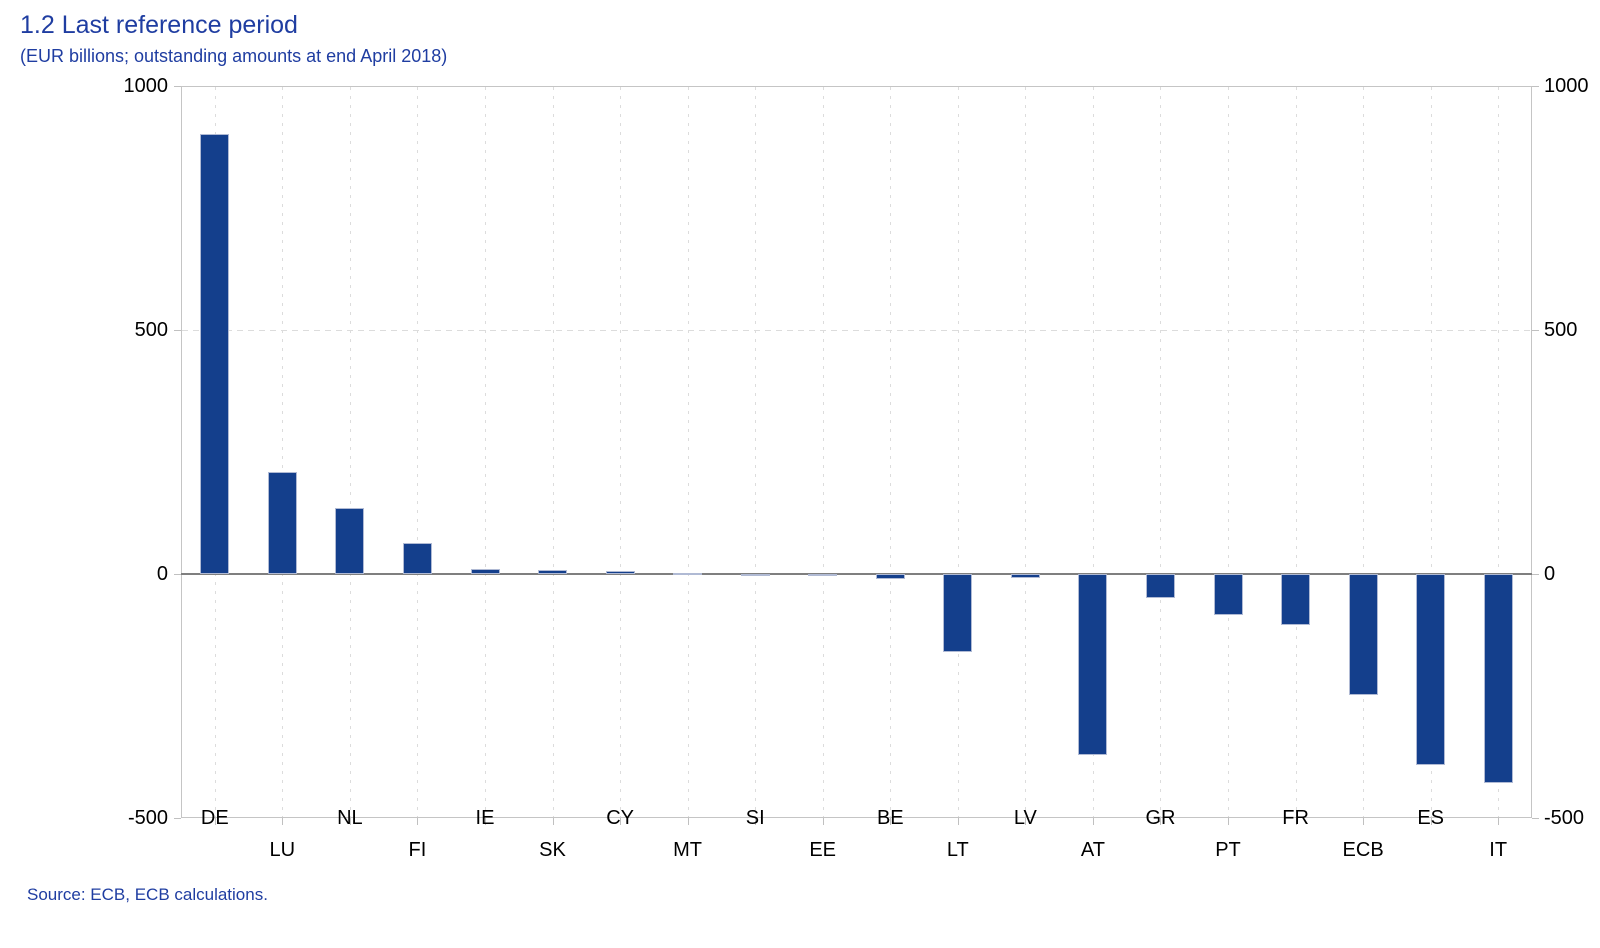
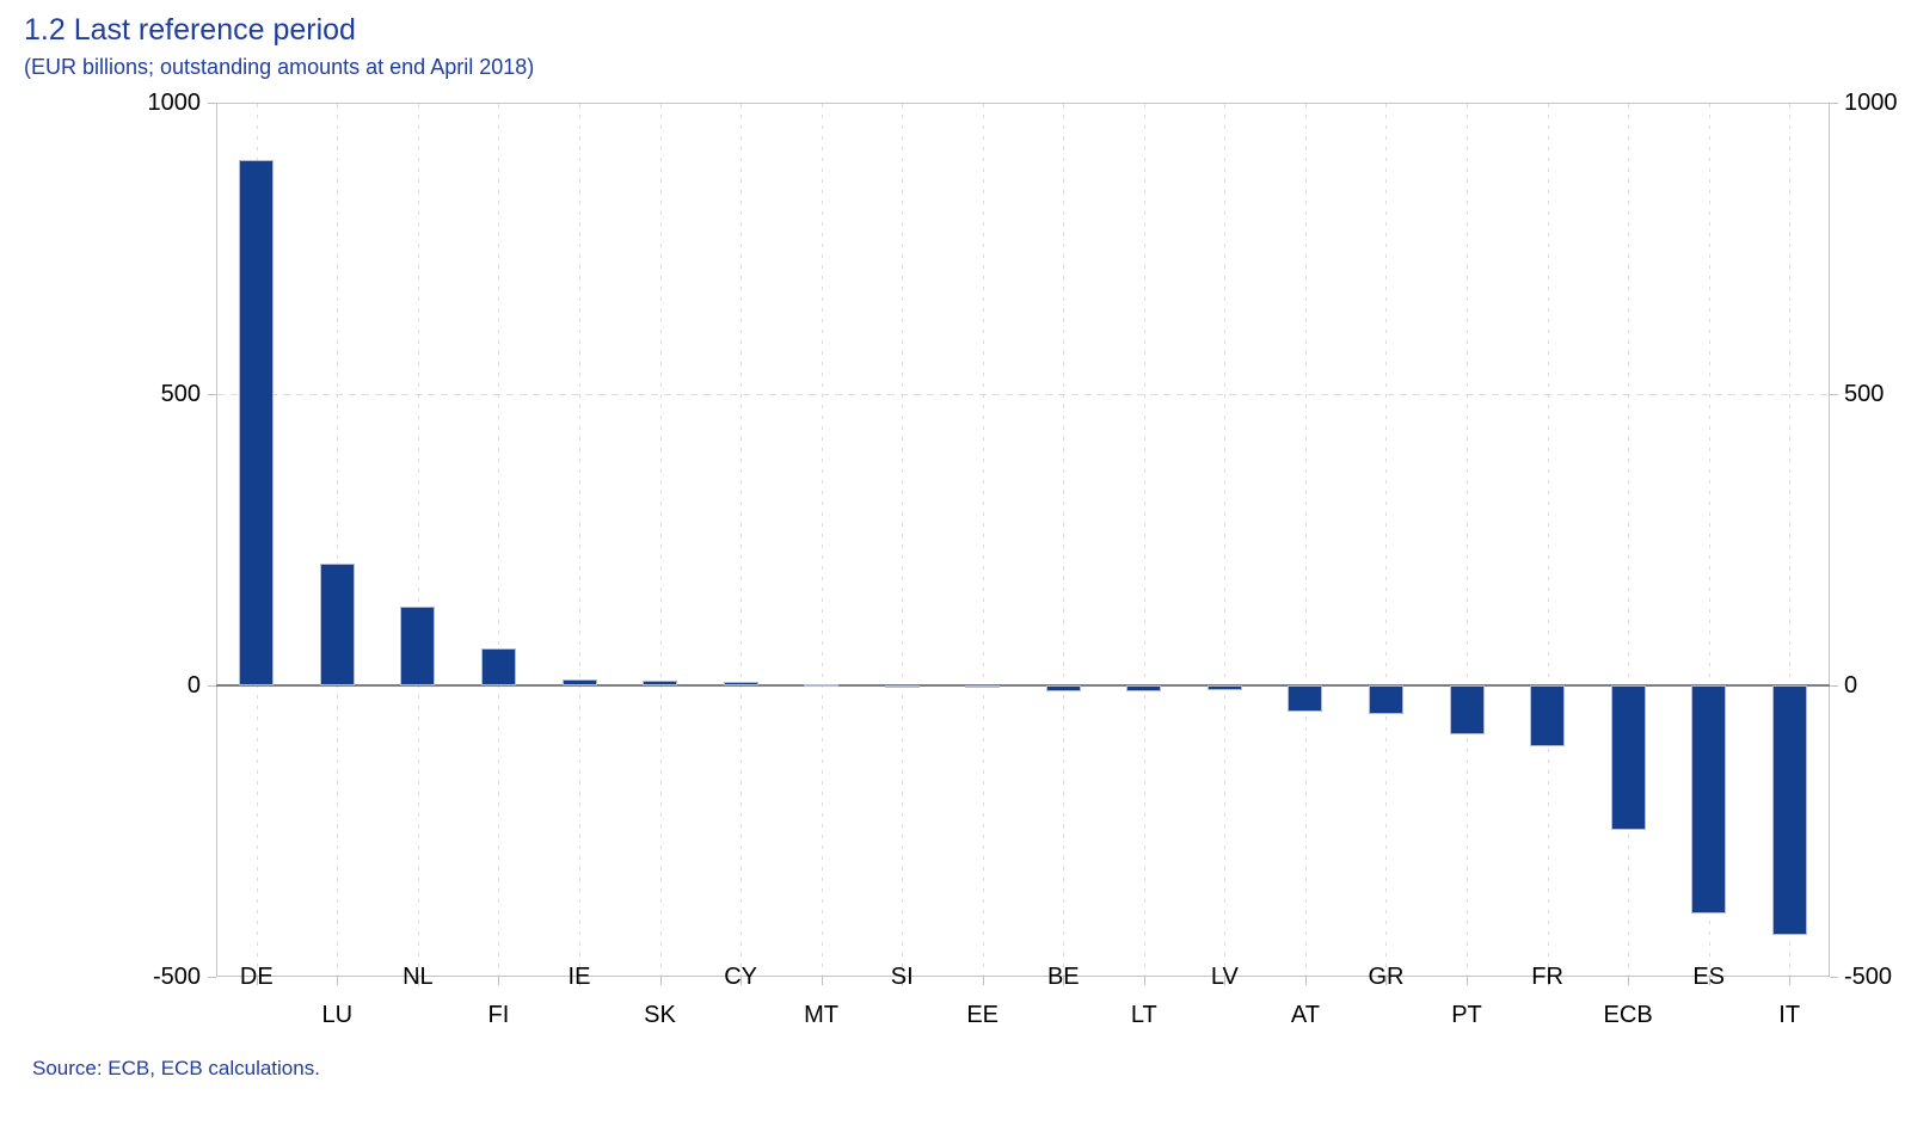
LT: -160 -> -10
AT: -370 -> -40
